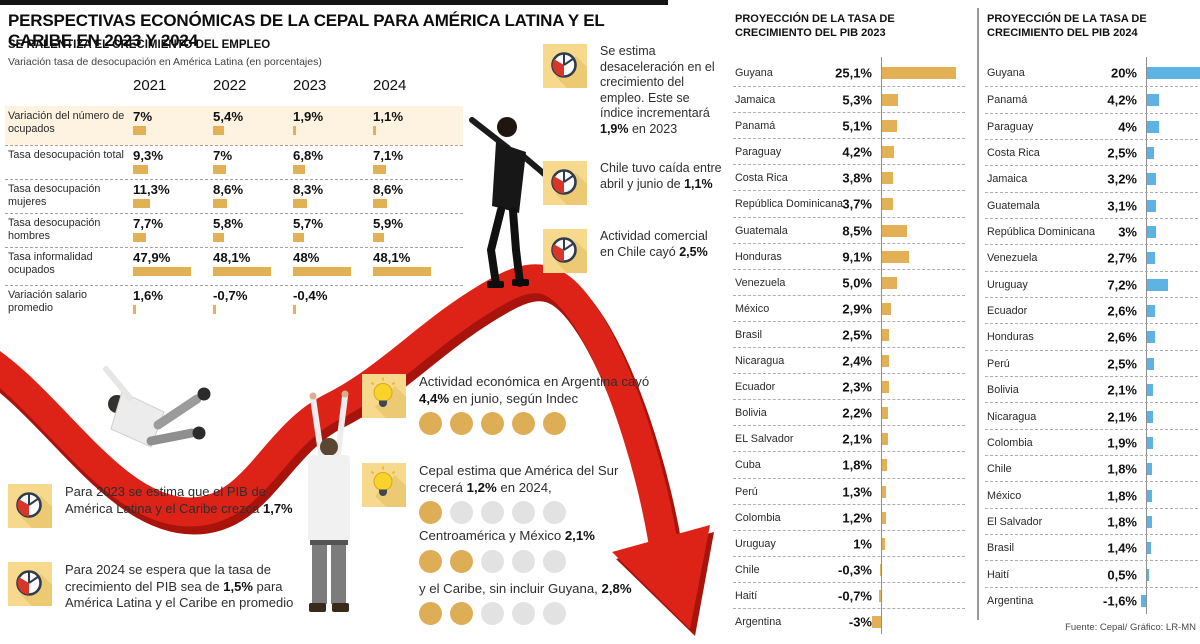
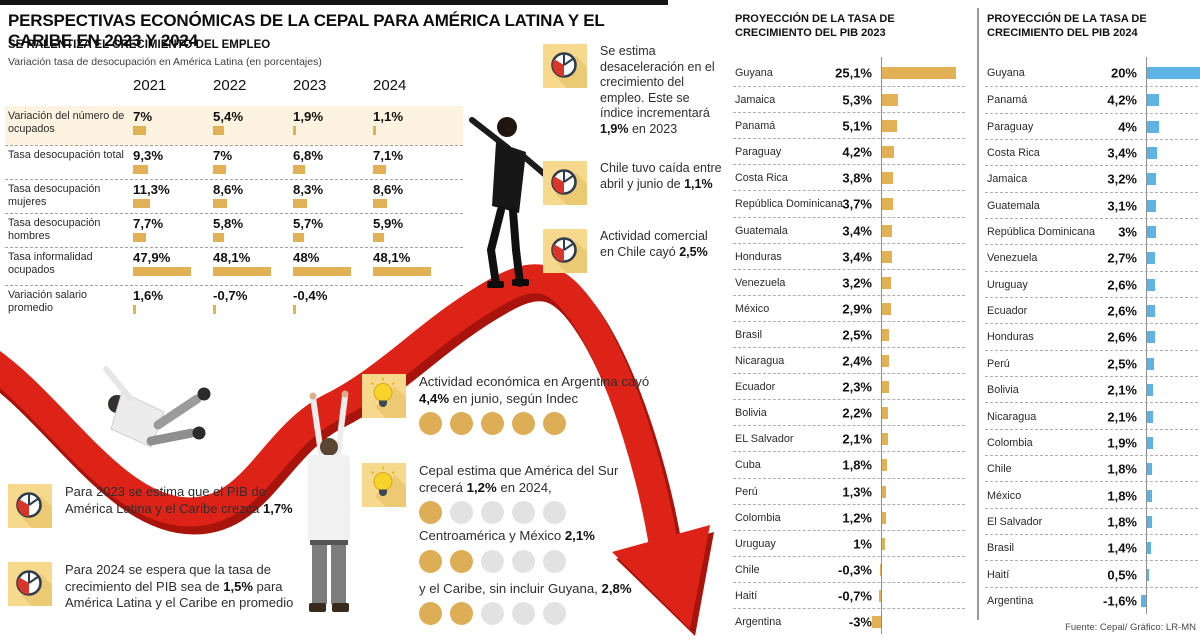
PROYECCIÓN DE LA TASA DE CRECIMIENTO DEL PIB 2023/Guatemala: 8,5% -> 3,4%
PROYECCIÓN DE LA TASA DE CRECIMIENTO DEL PIB 2023/Honduras: 9,1% -> 3,4%
PROYECCIÓN DE LA TASA DE CRECIMIENTO DEL PIB 2023/Venezuela: 5,0% -> 3,2%
PROYECCIÓN DE LA TASA DE CRECIMIENTO DEL PIB 2024/Costa Rica: 2,5% -> 3,4%
PROYECCIÓN DE LA TASA DE CRECIMIENTO DEL PIB 2024/Uruguay: 7,2% -> 2,6%
